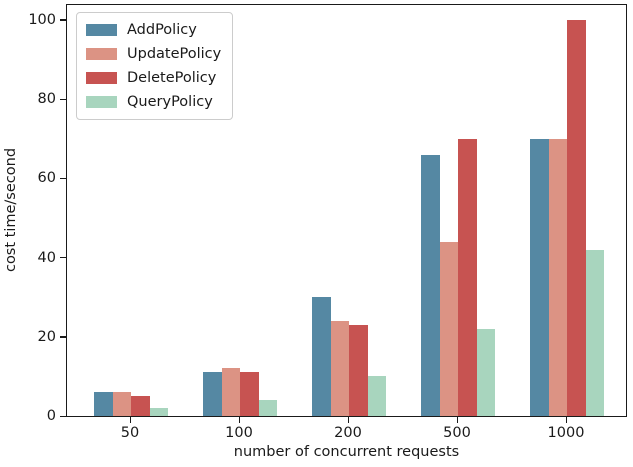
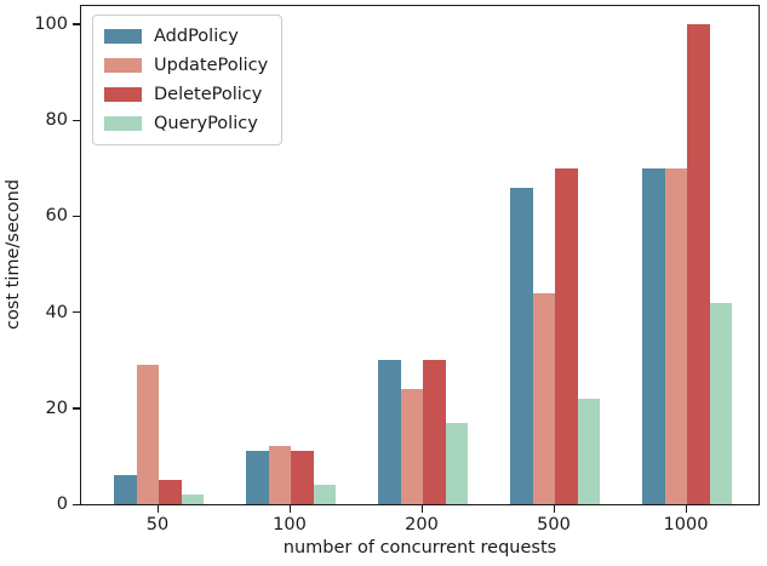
UpdatePolicy/50: 6 -> 29
DeletePolicy/200: 23 -> 30
QueryPolicy/200: 10 -> 17
